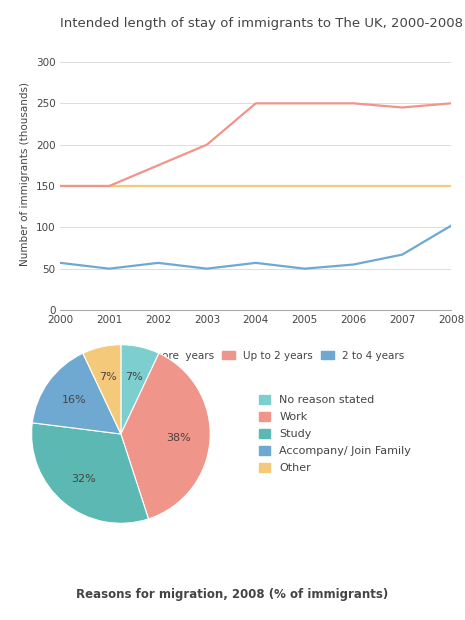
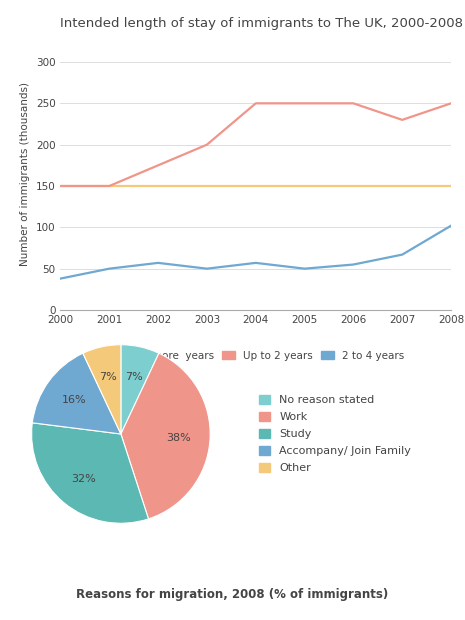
2 to 4 years/2000: 57 -> 38
Up to 2 years/2007: 245 -> 230
